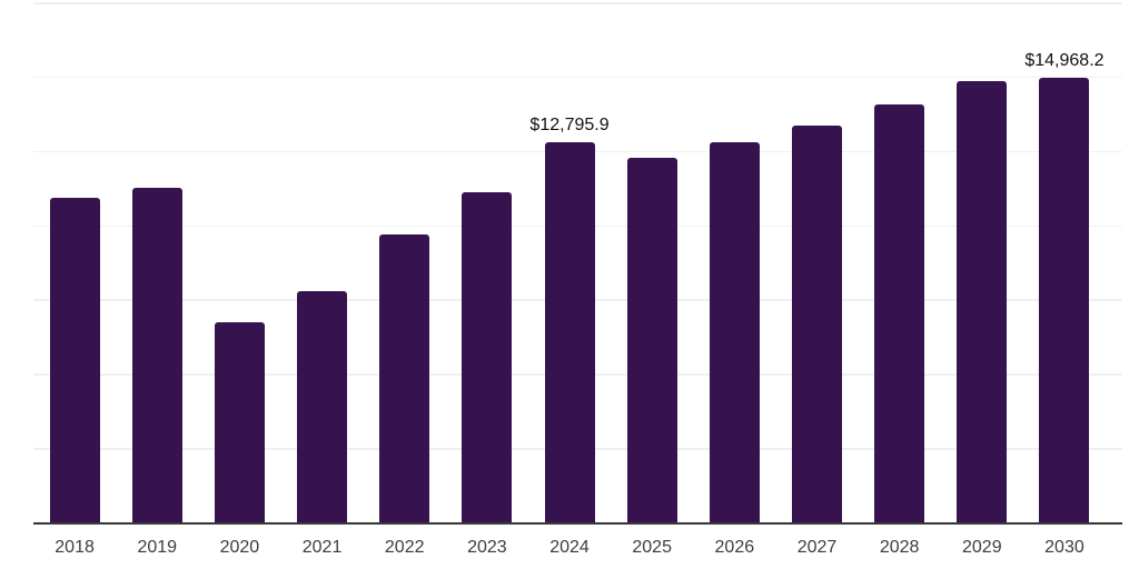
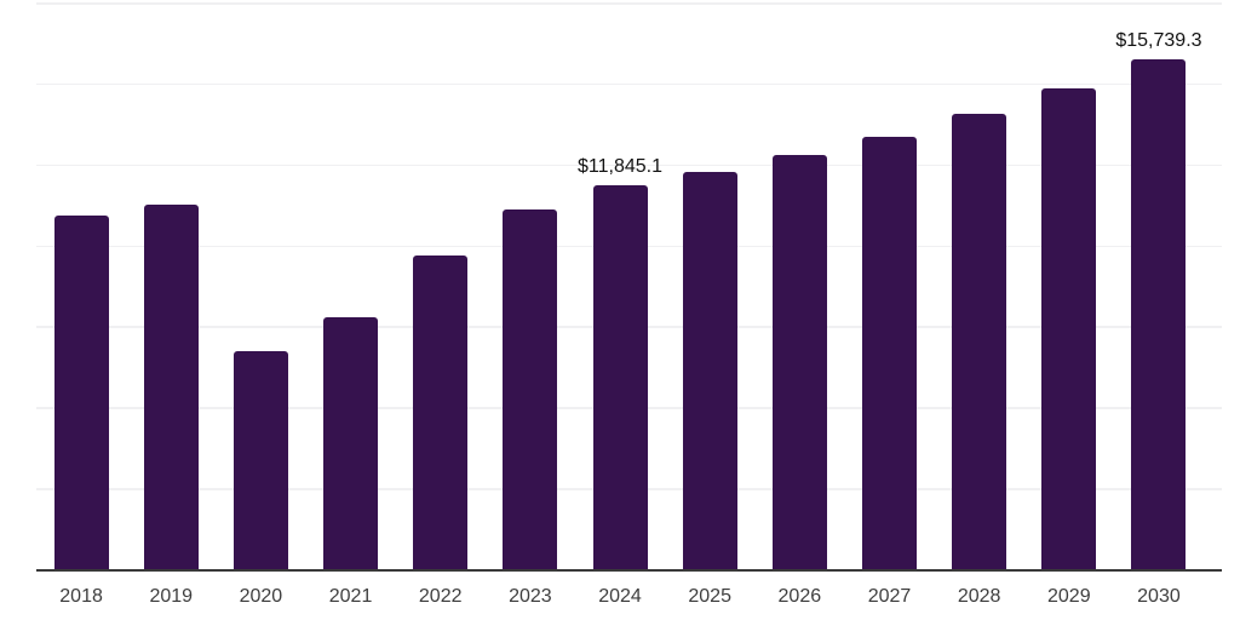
2024: $12,795.9 -> $11,845.1
2030: $14,968.2 -> $15,739.3
